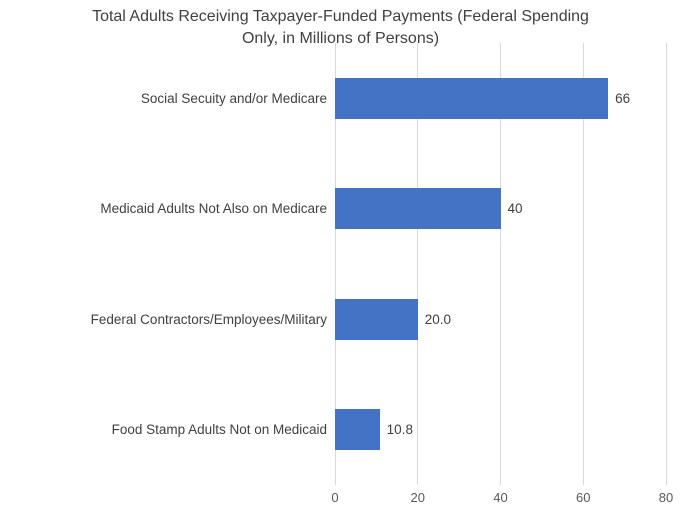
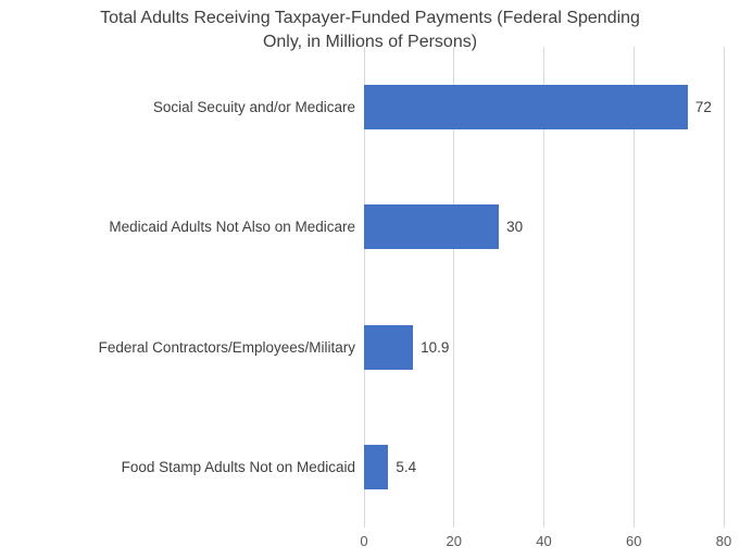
Social Secuity and/or Medicare: 66 -> 72
Medicaid Adults Not Also on Medicare: 40 -> 30
Federal Contractors/Employees/Military: 20.0 -> 10.9
Food Stamp Adults Not on Medicaid: 10.8 -> 5.4
